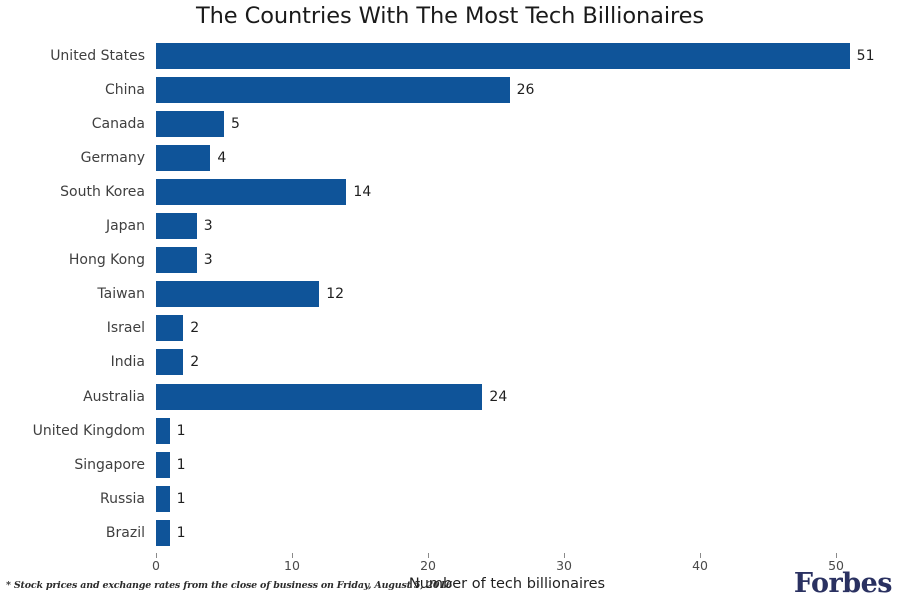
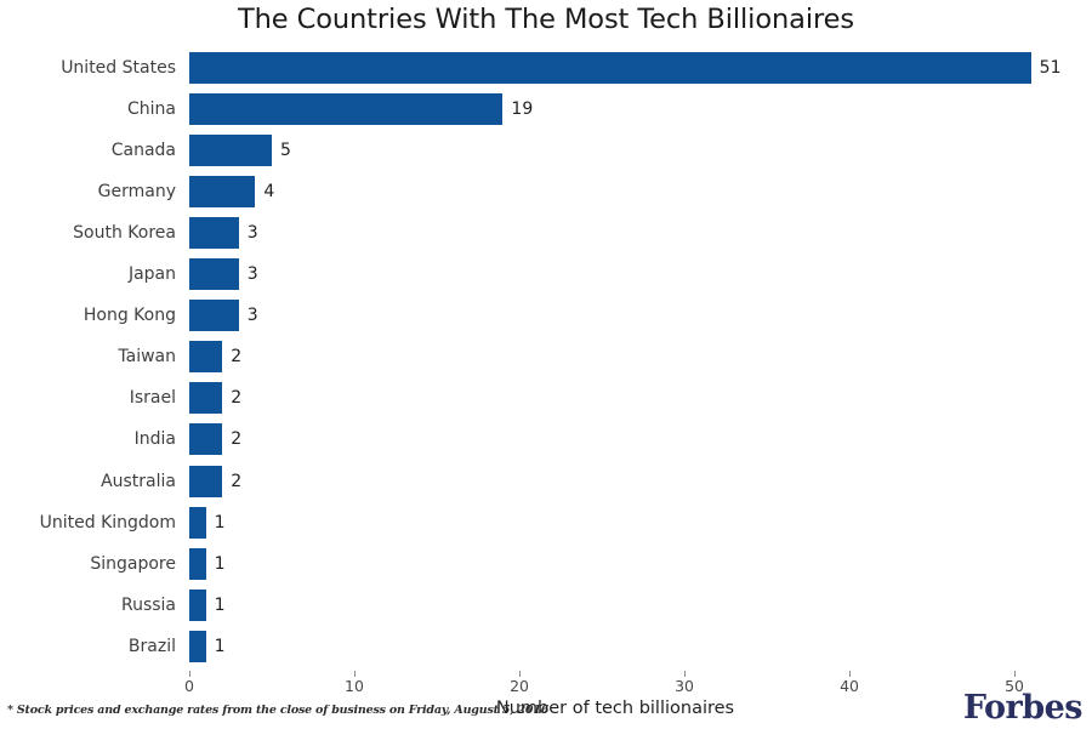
China: 26 -> 19
South Korea: 14 -> 3
Taiwan: 12 -> 2
Australia: 24 -> 2
